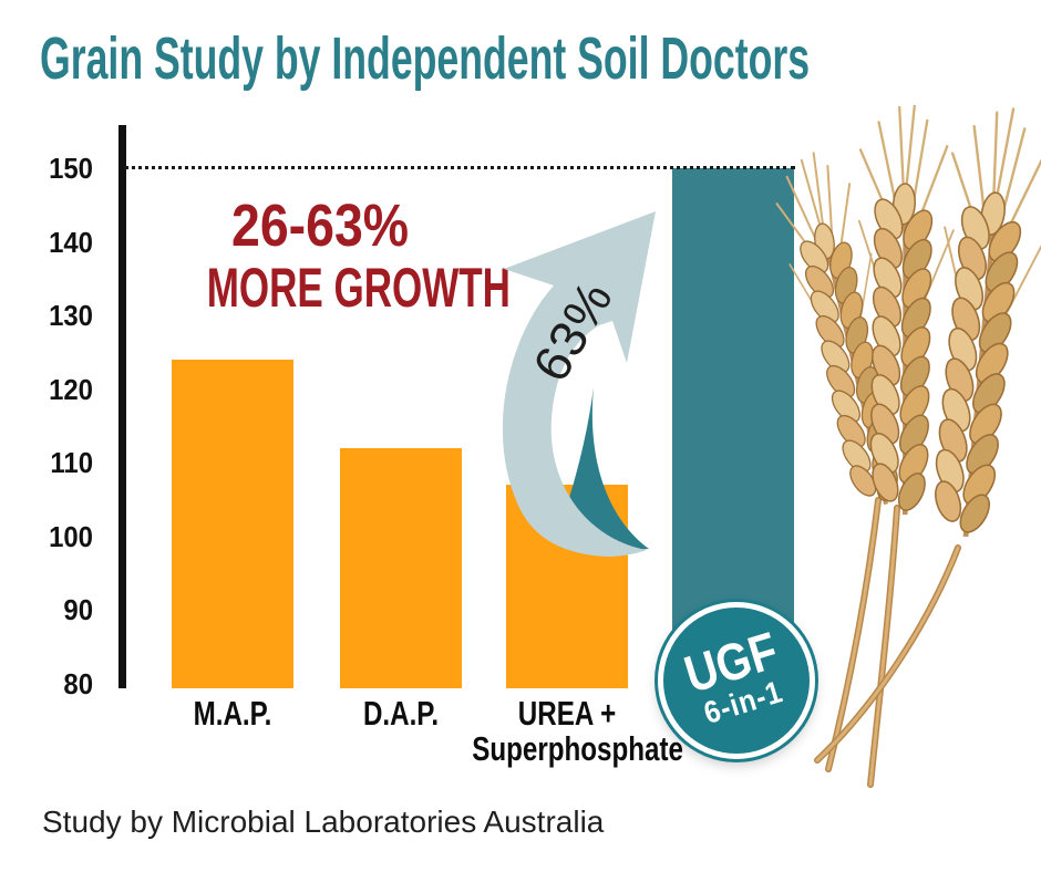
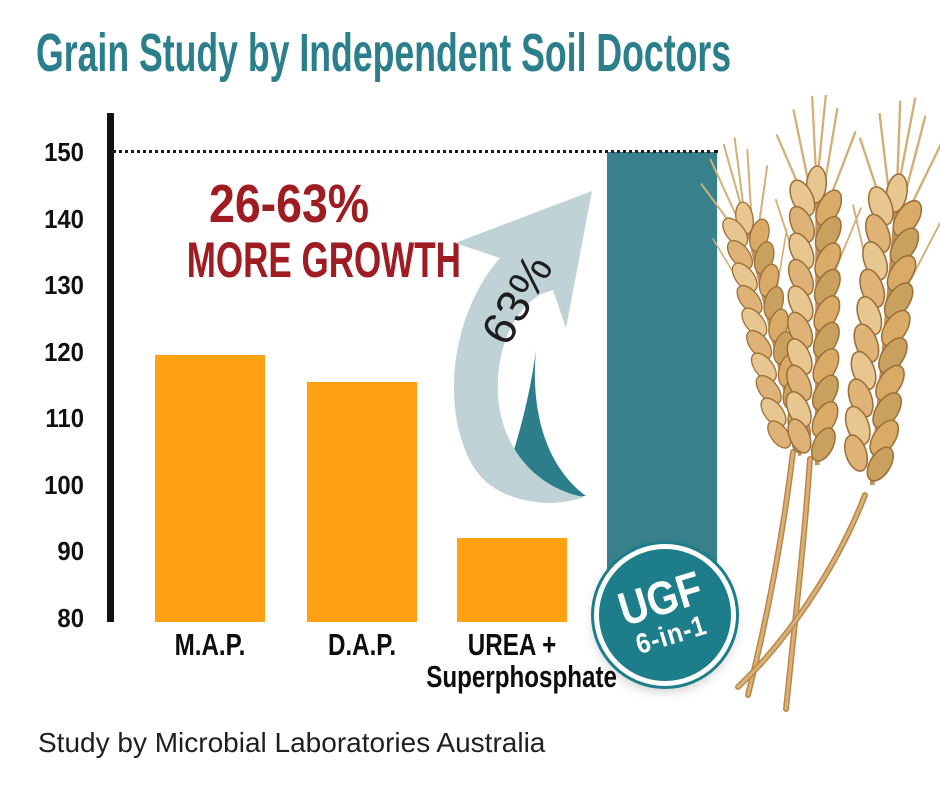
M.A.P.: 124 -> 120
D.A.P.: 112 -> 116
UREA + Superphosphate: 107 -> 92
